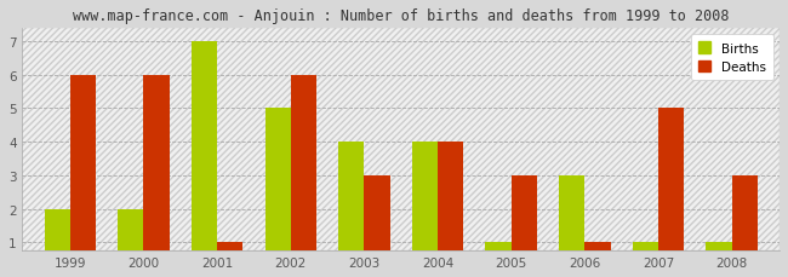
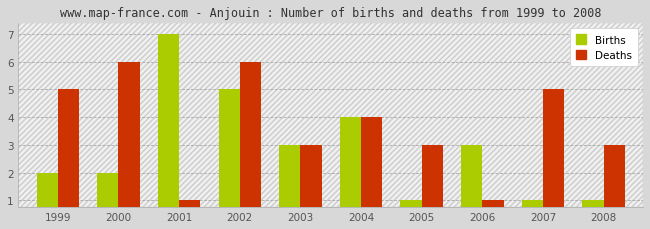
Deaths/1999: 6 -> 5
Births/2003: 4 -> 3
